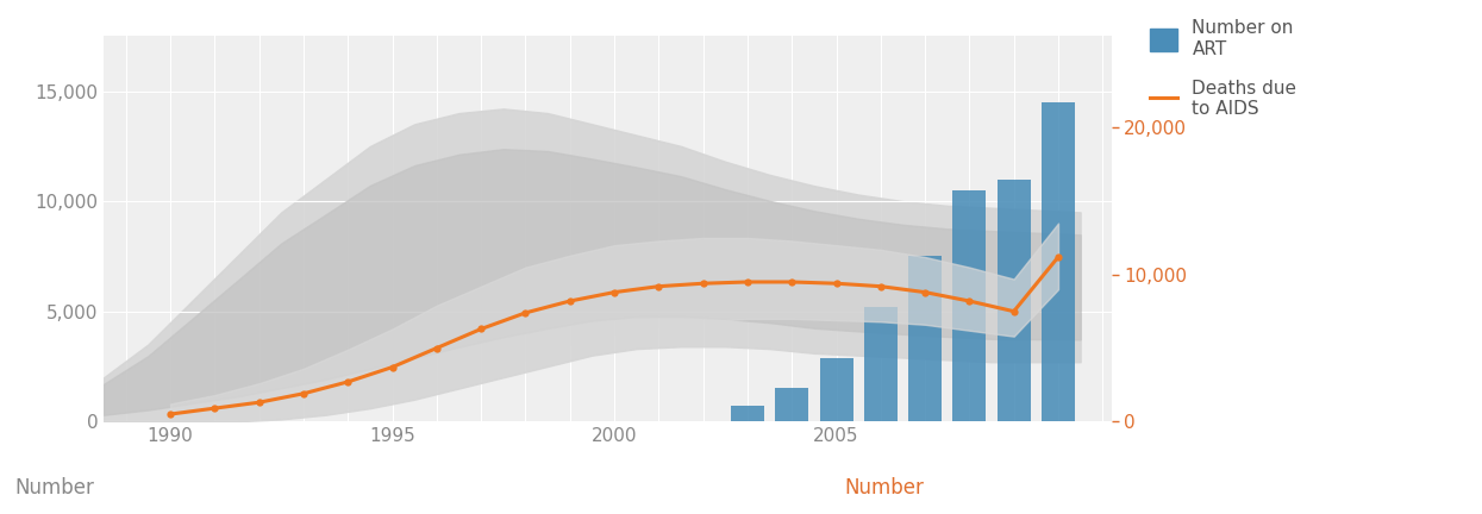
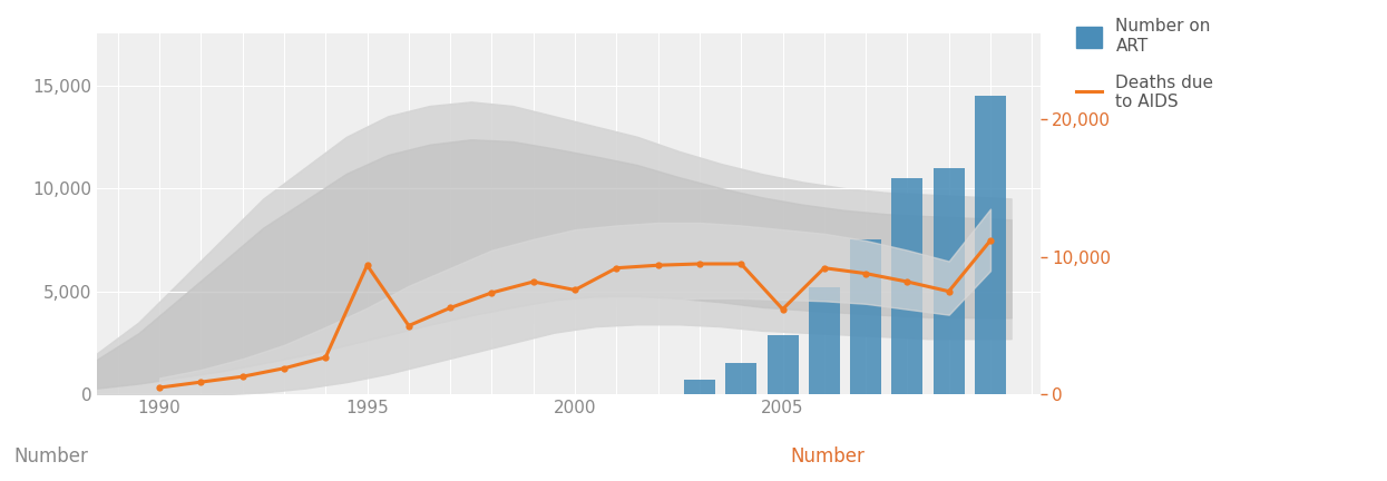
Deaths due to AIDS/1995: 3,700 -> 9,400
Deaths due to AIDS/2000: 8,800 -> 7,600
Deaths due to AIDS/2005: 9,400 -> 6,200
